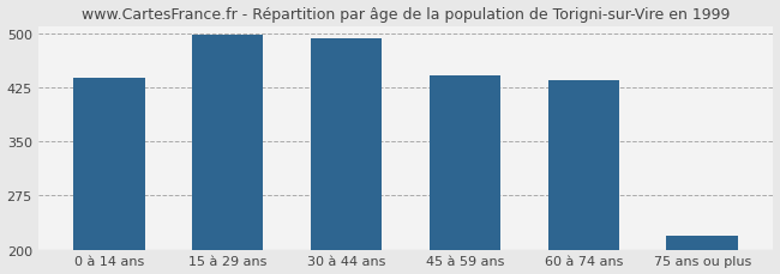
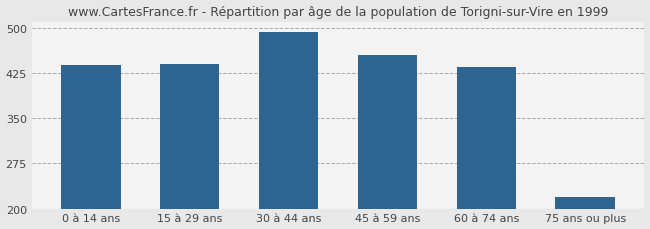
15 à 29 ans: 498 -> 440
45 à 59 ans: 441 -> 454
